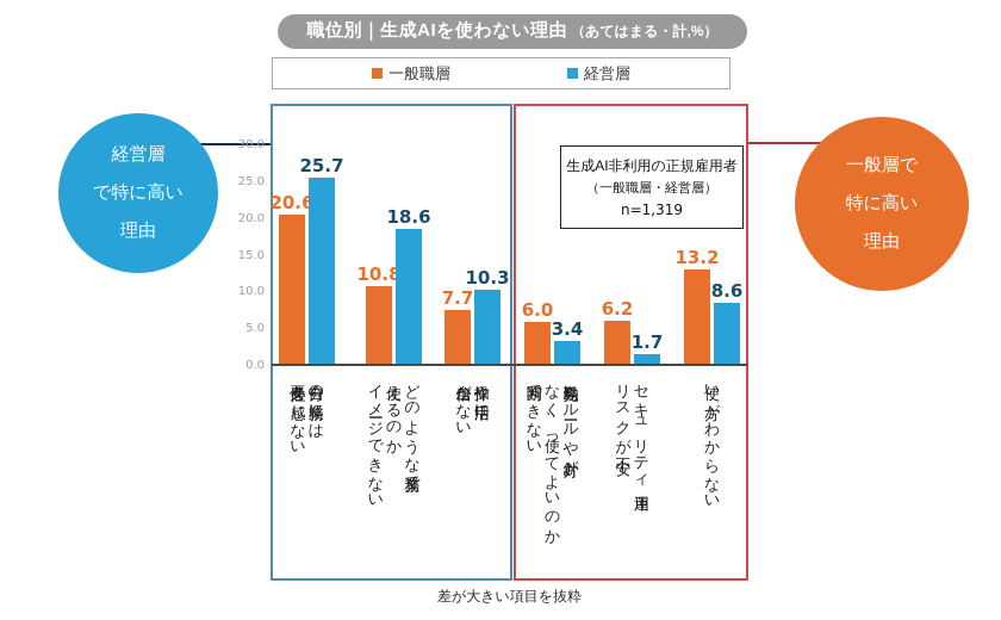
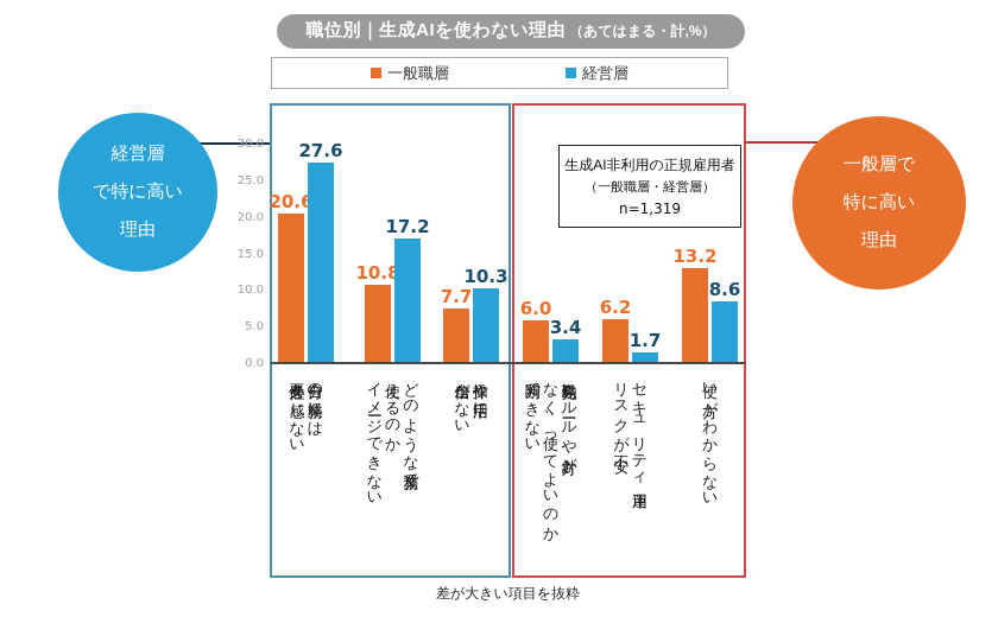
経営層/自分の業務には 必要性を感じない: 25.7 -> 27.6
経営層/どのような業務で 使えるのか イメージできない: 18.6 -> 17.2
